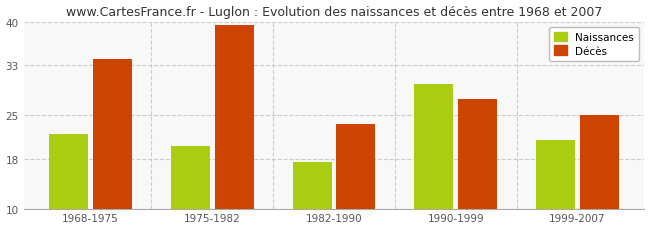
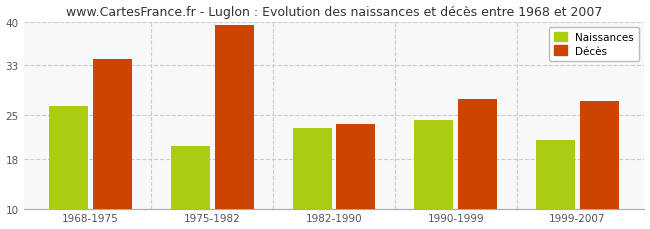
Naissances/1968-1975: 22.0 -> 26.4
Naissances/1982-1990: 17.5 -> 23.0
Naissances/1990-1999: 30.0 -> 24.2
Décès/1999-2007: 25.0 -> 27.2
